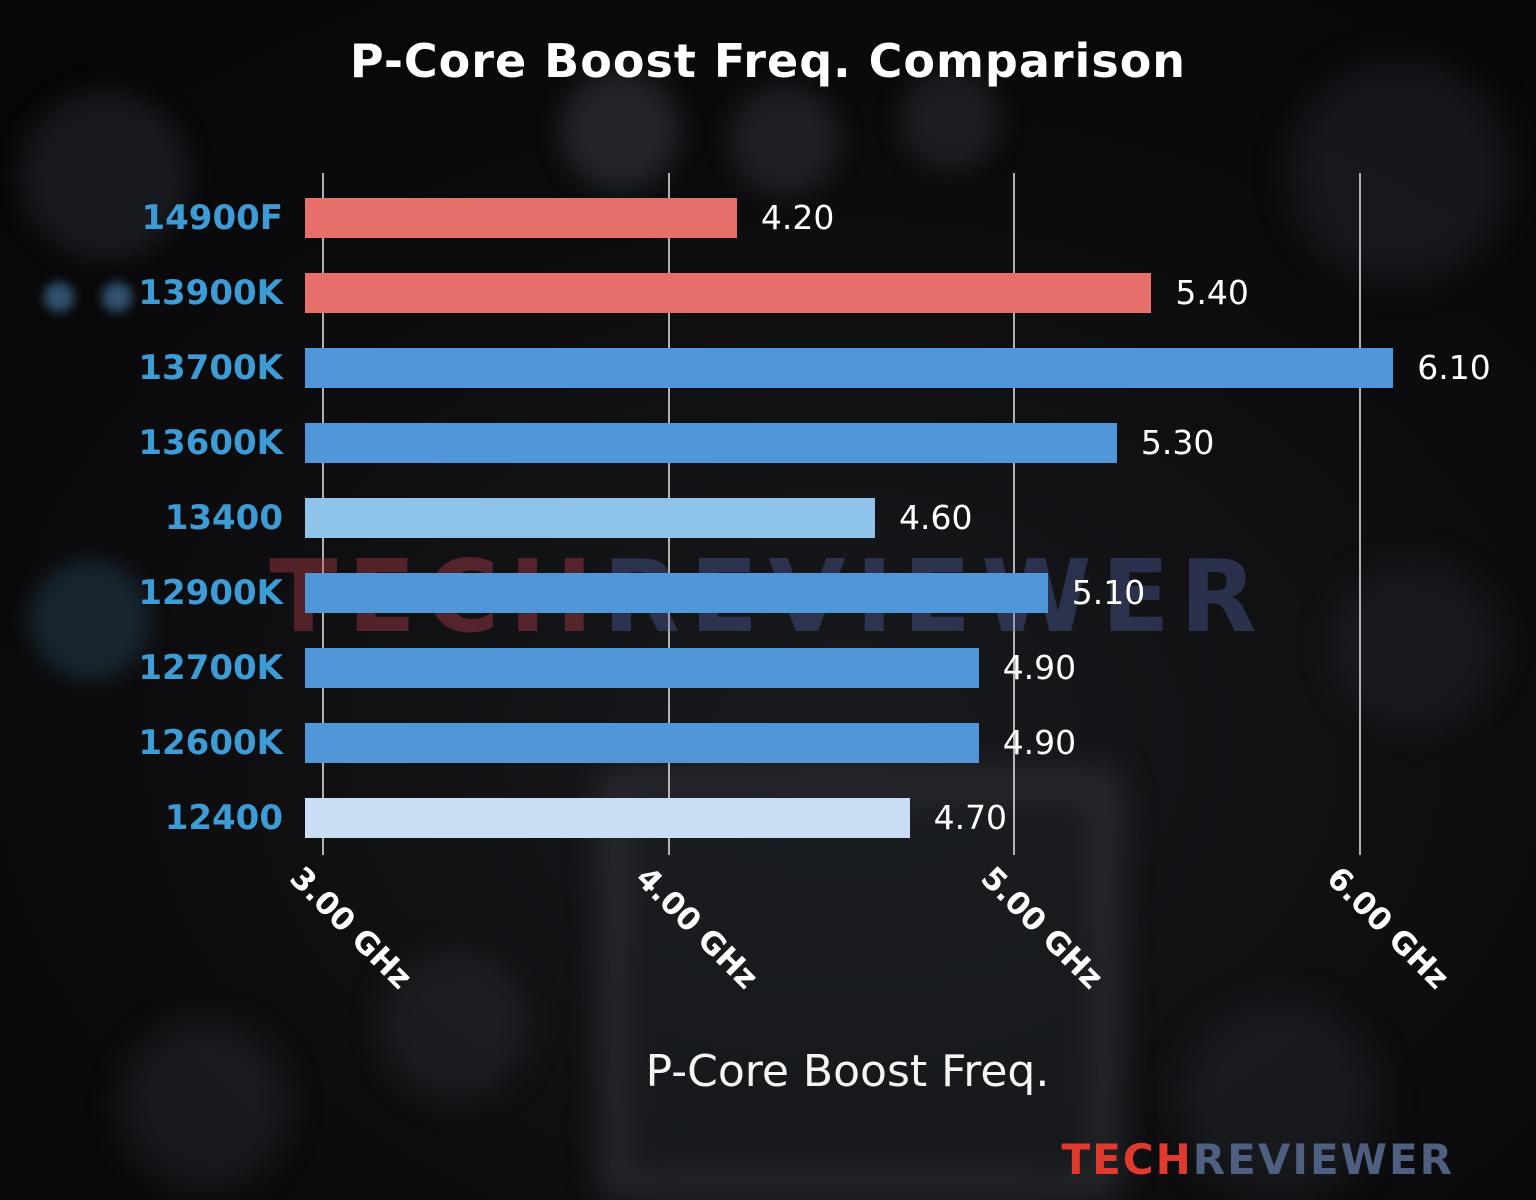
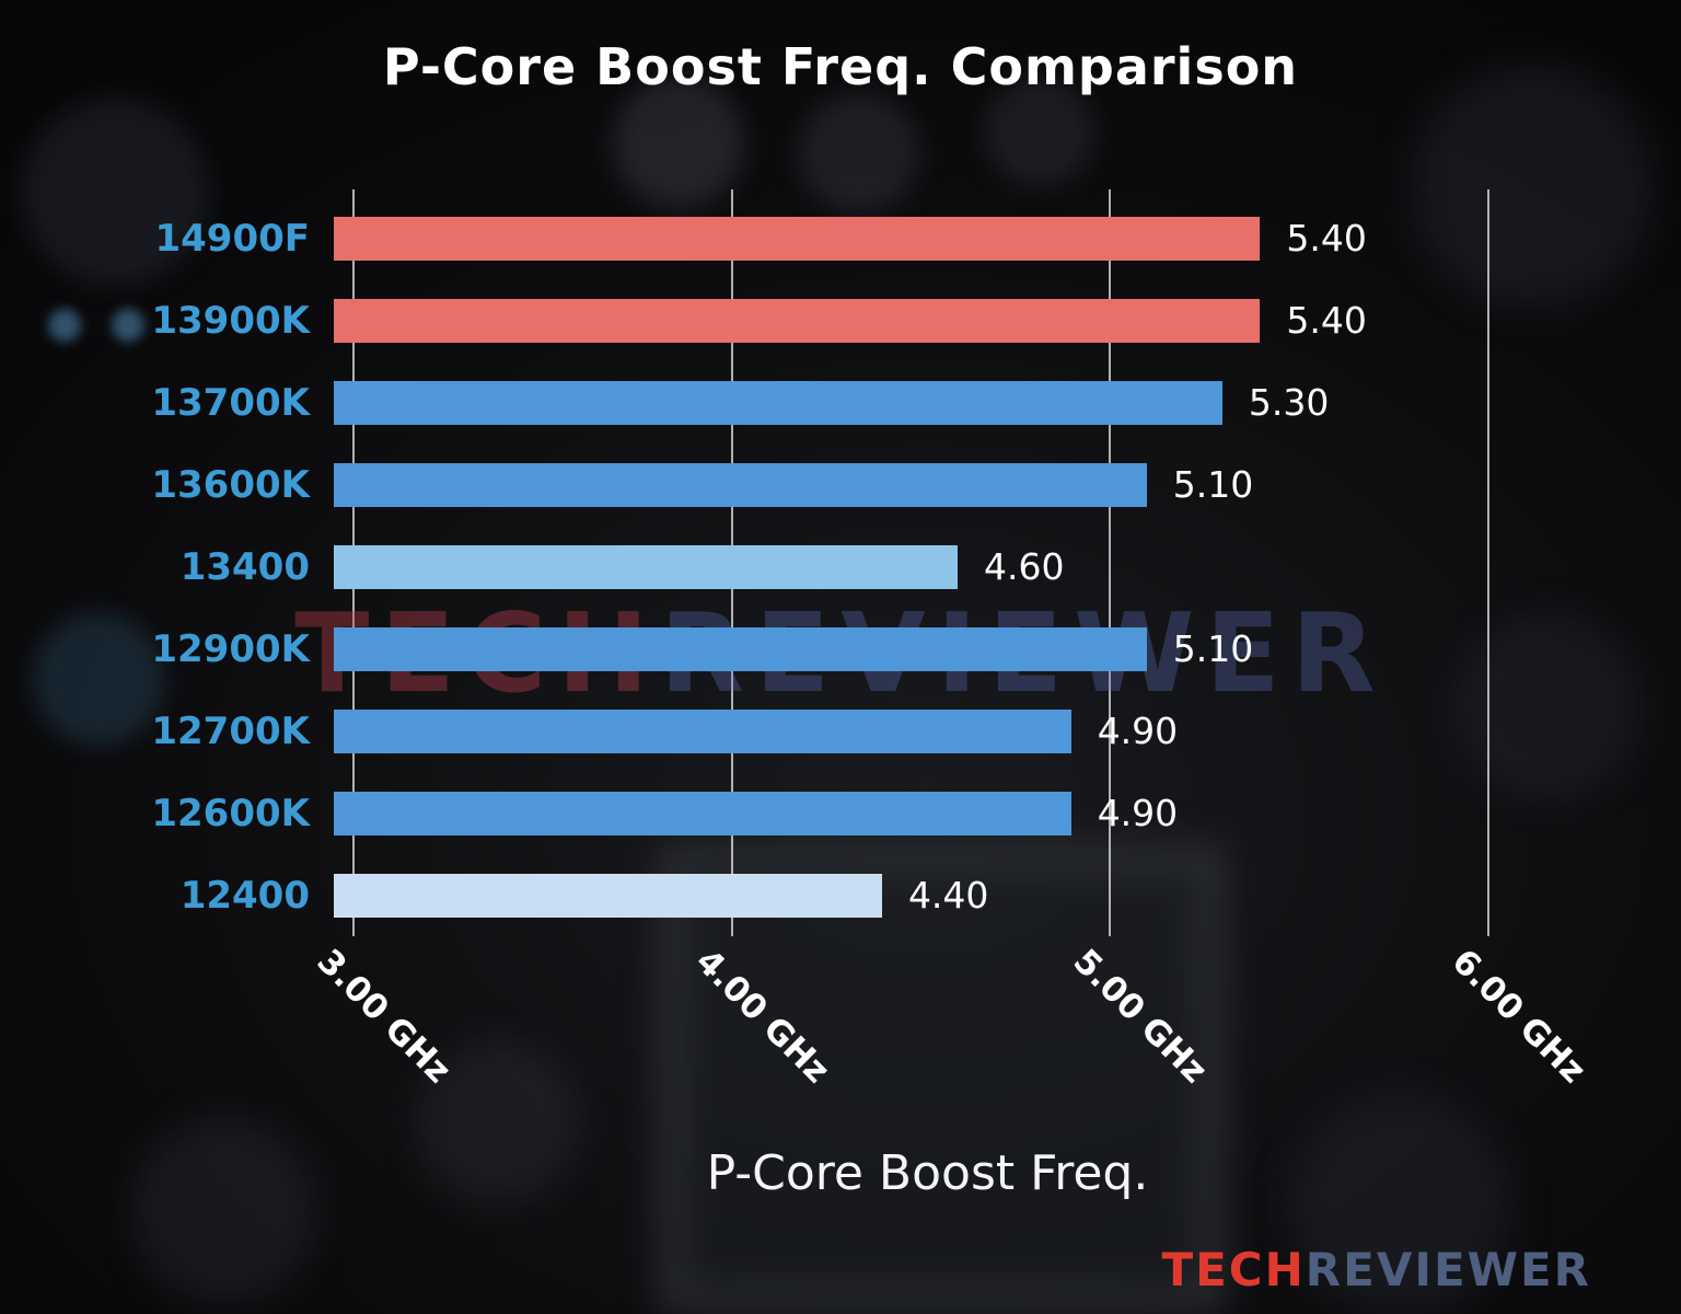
14900F: 4.20 -> 5.40
13700K: 6.10 -> 5.30
13600K: 5.30 -> 5.10
12400: 4.70 -> 4.40
